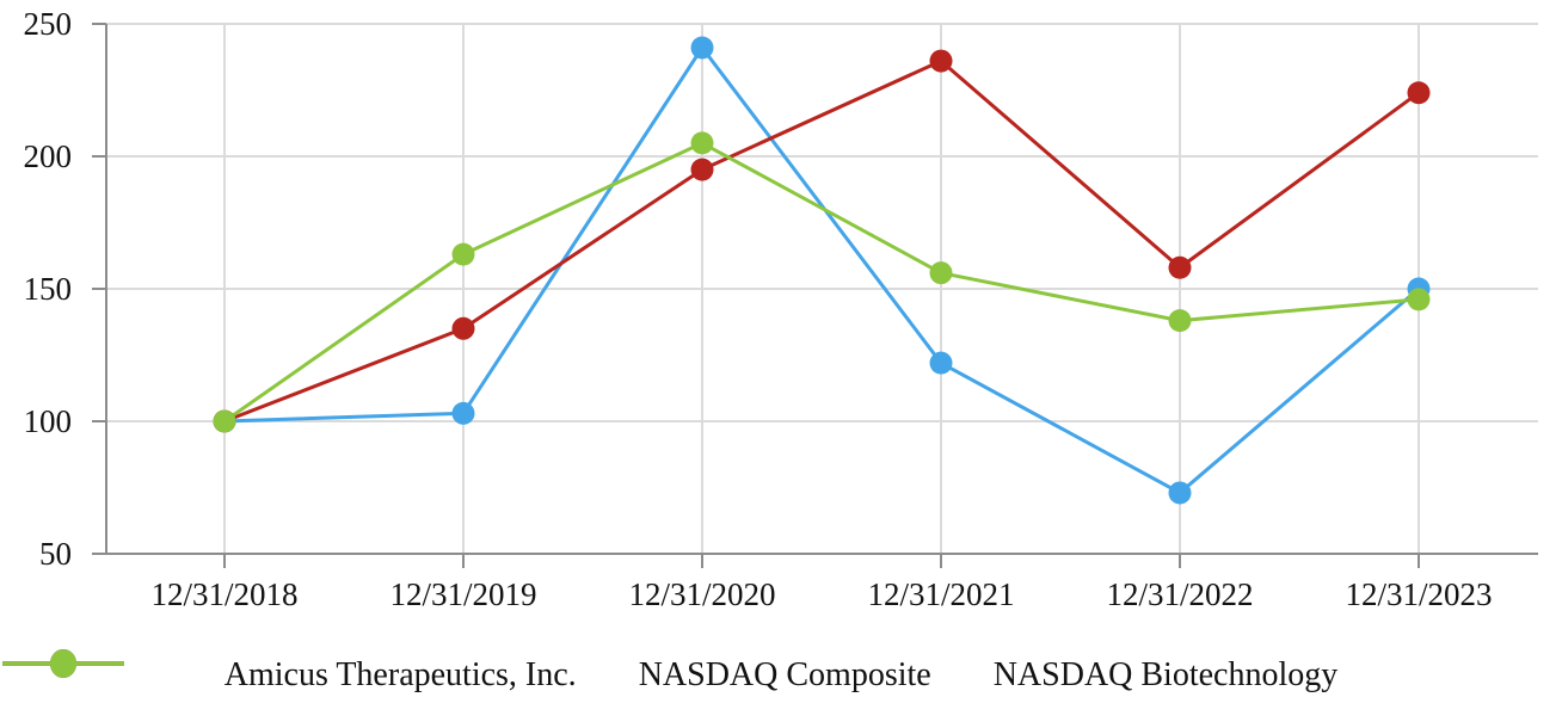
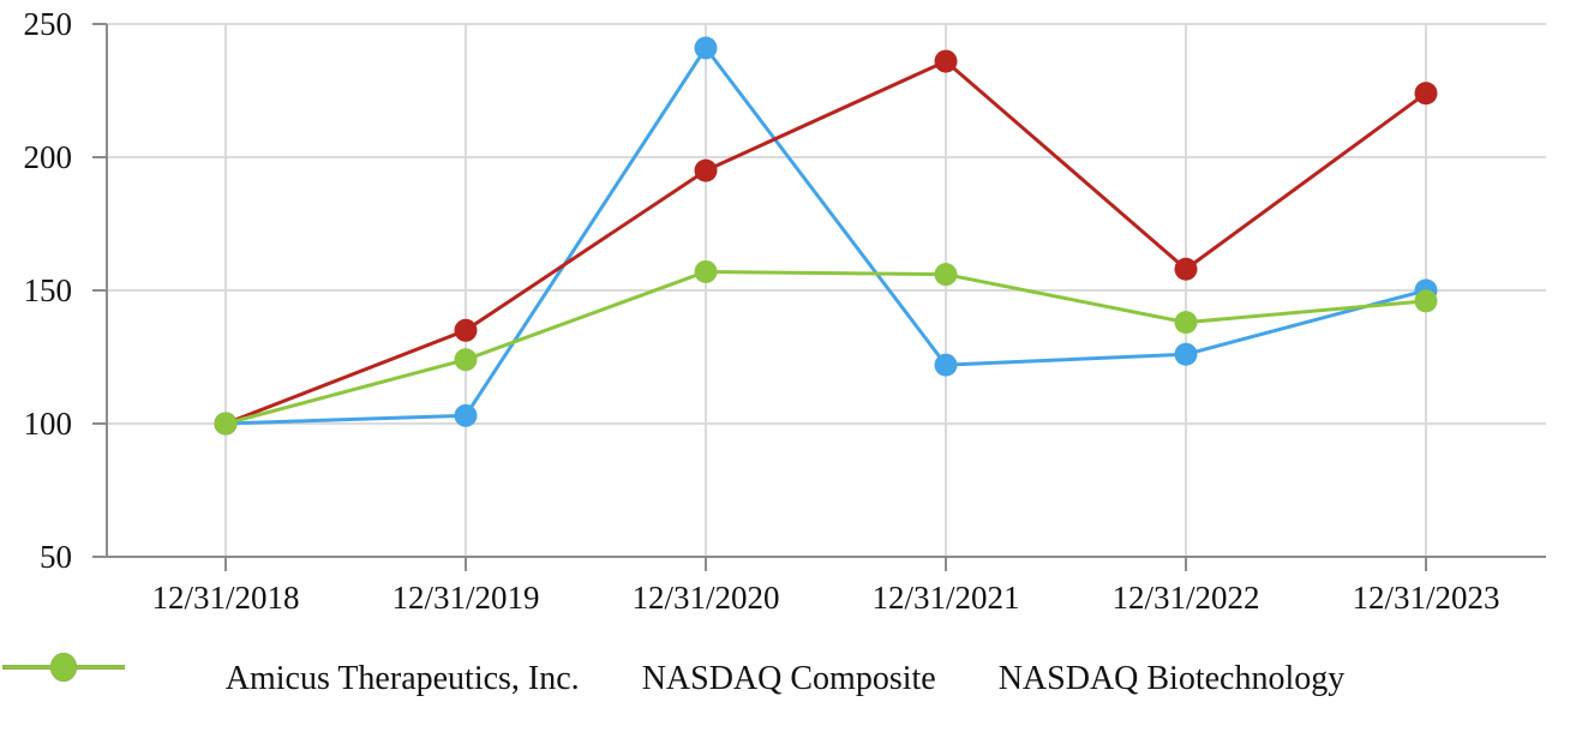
NASDAQ Biotechnology/12/31/2019: 163 -> 124
NASDAQ Biotechnology/12/31/2020: 205 -> 157
Amicus Therapeutics, Inc./12/31/2022: 73 -> 126
